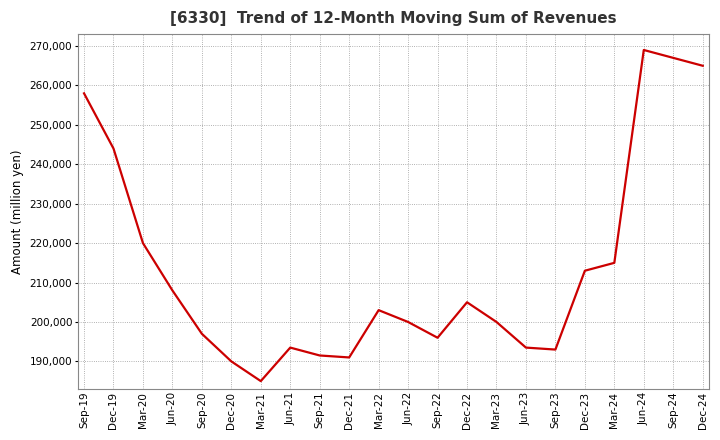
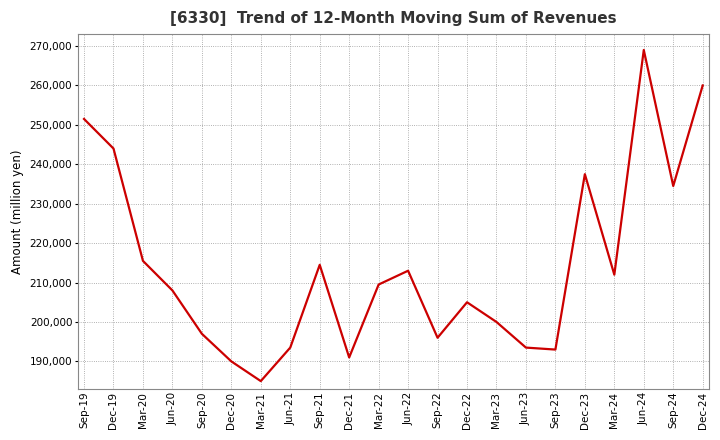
Sep-19: 258,000 -> 251,500
Mar-20: 220,000 -> 215,500
Sep-21: 191,500 -> 214,500
Mar-22: 203,000 -> 209,500
Jun-22: 200,000 -> 213,000
Dec-23: 213,000 -> 237,500
Mar-24: 215,000 -> 212,000
Sep-24: 267,000 -> 234,500
Dec-24: 265,000 -> 260,000
